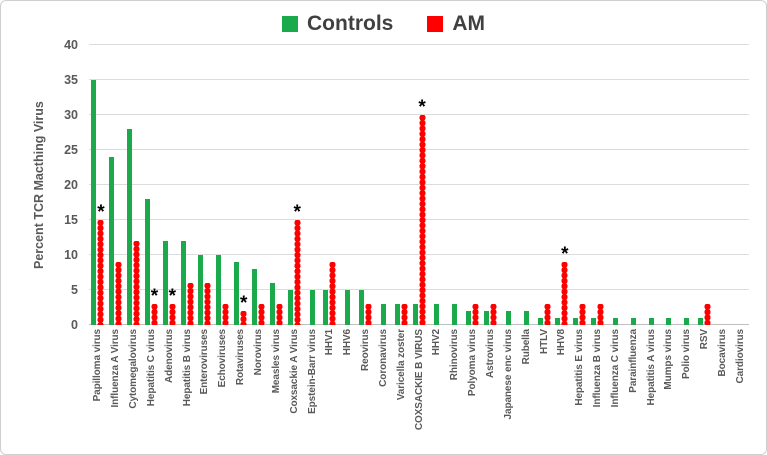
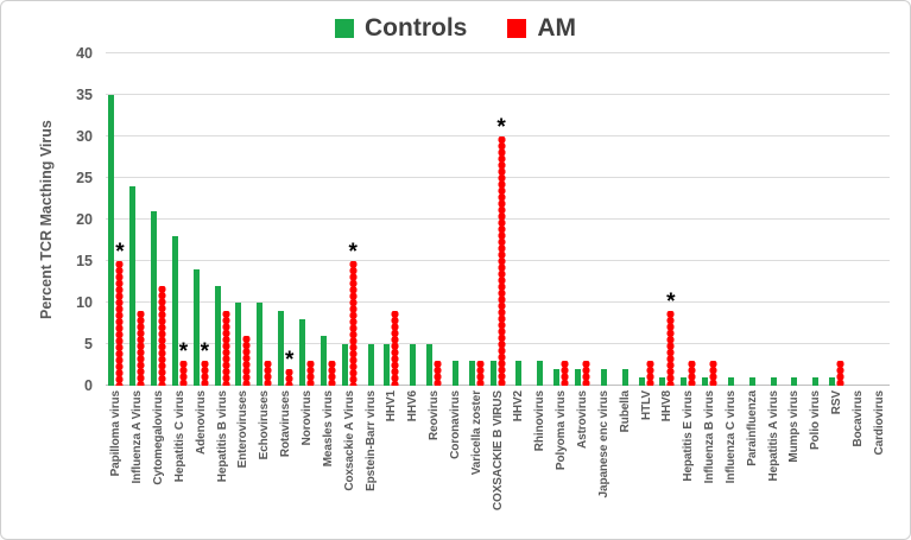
Controls/Cytomegalovirus: 28 -> 21
Controls/Adenovirus: 12 -> 14
AM/Hepatitis B virus: 6 -> 9
